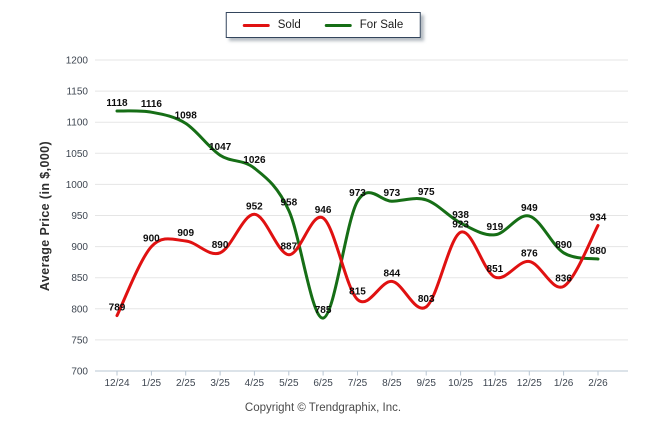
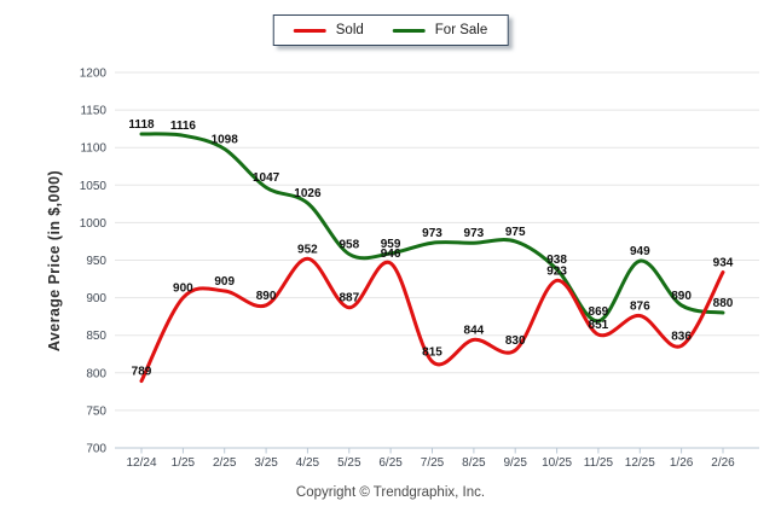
For Sale/6/25: 785 -> 959
Sold/9/25: 803 -> 830
For Sale/11/25: 919 -> 869
